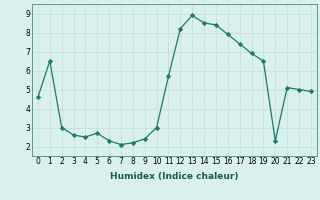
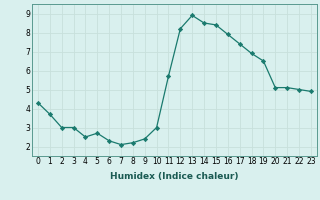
0: 4.6 -> 4.3
1: 6.5 -> 3.7
3: 2.6 -> 3.0
20: 2.3 -> 5.1
